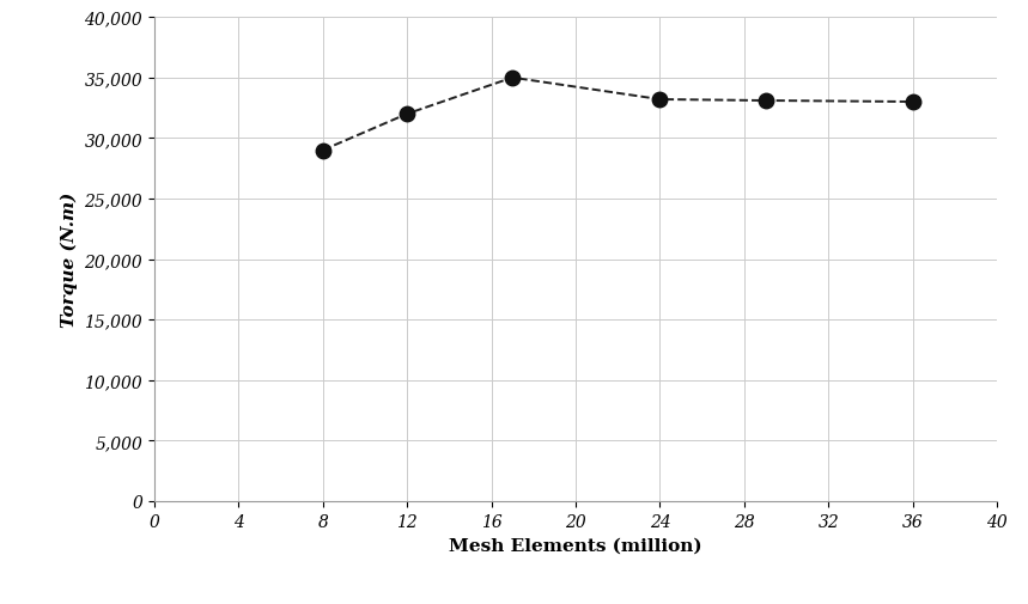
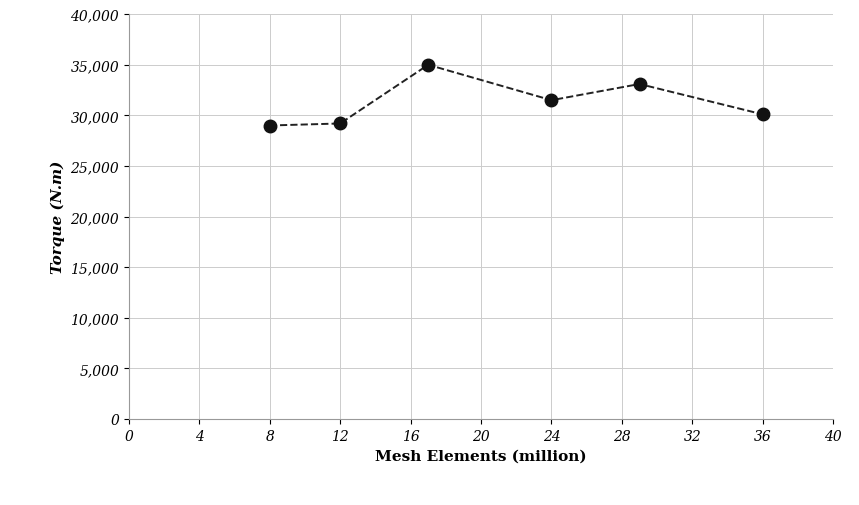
12: 32,000 -> 29,200
24: 33,200 -> 31,500
36: 33,000 -> 30,100
